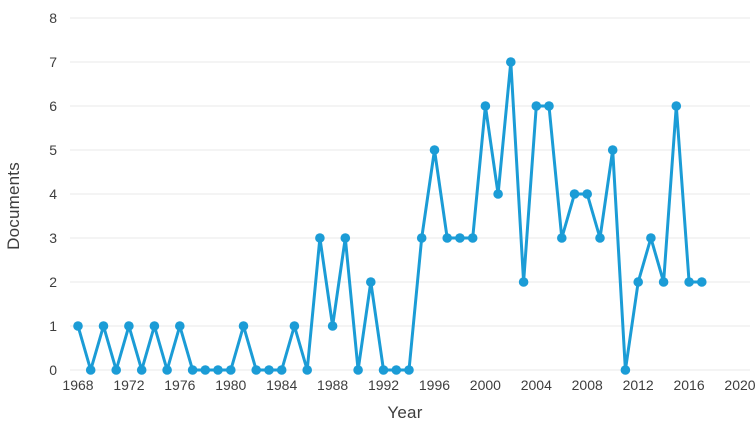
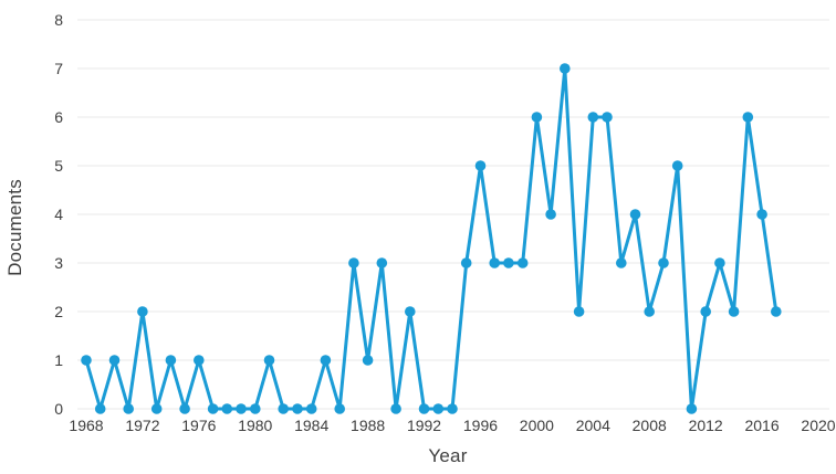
1972: 1 -> 2
2008: 4 -> 2
2016: 2 -> 4
